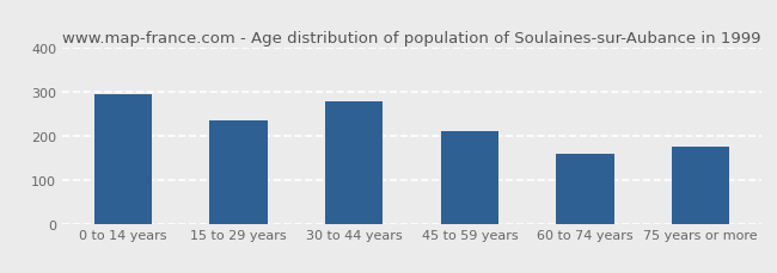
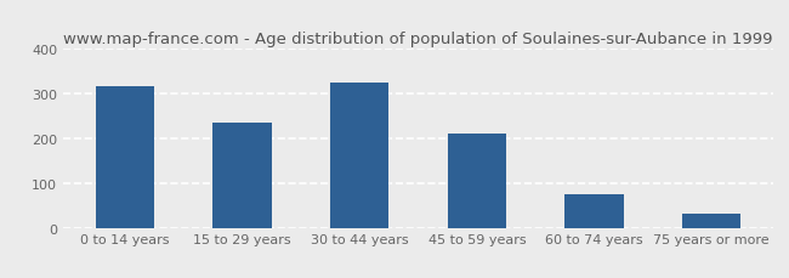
0 to 14 years: 295 -> 318
30 to 44 years: 280 -> 324
60 to 74 years: 160 -> 75
75 years or more: 175 -> 32
